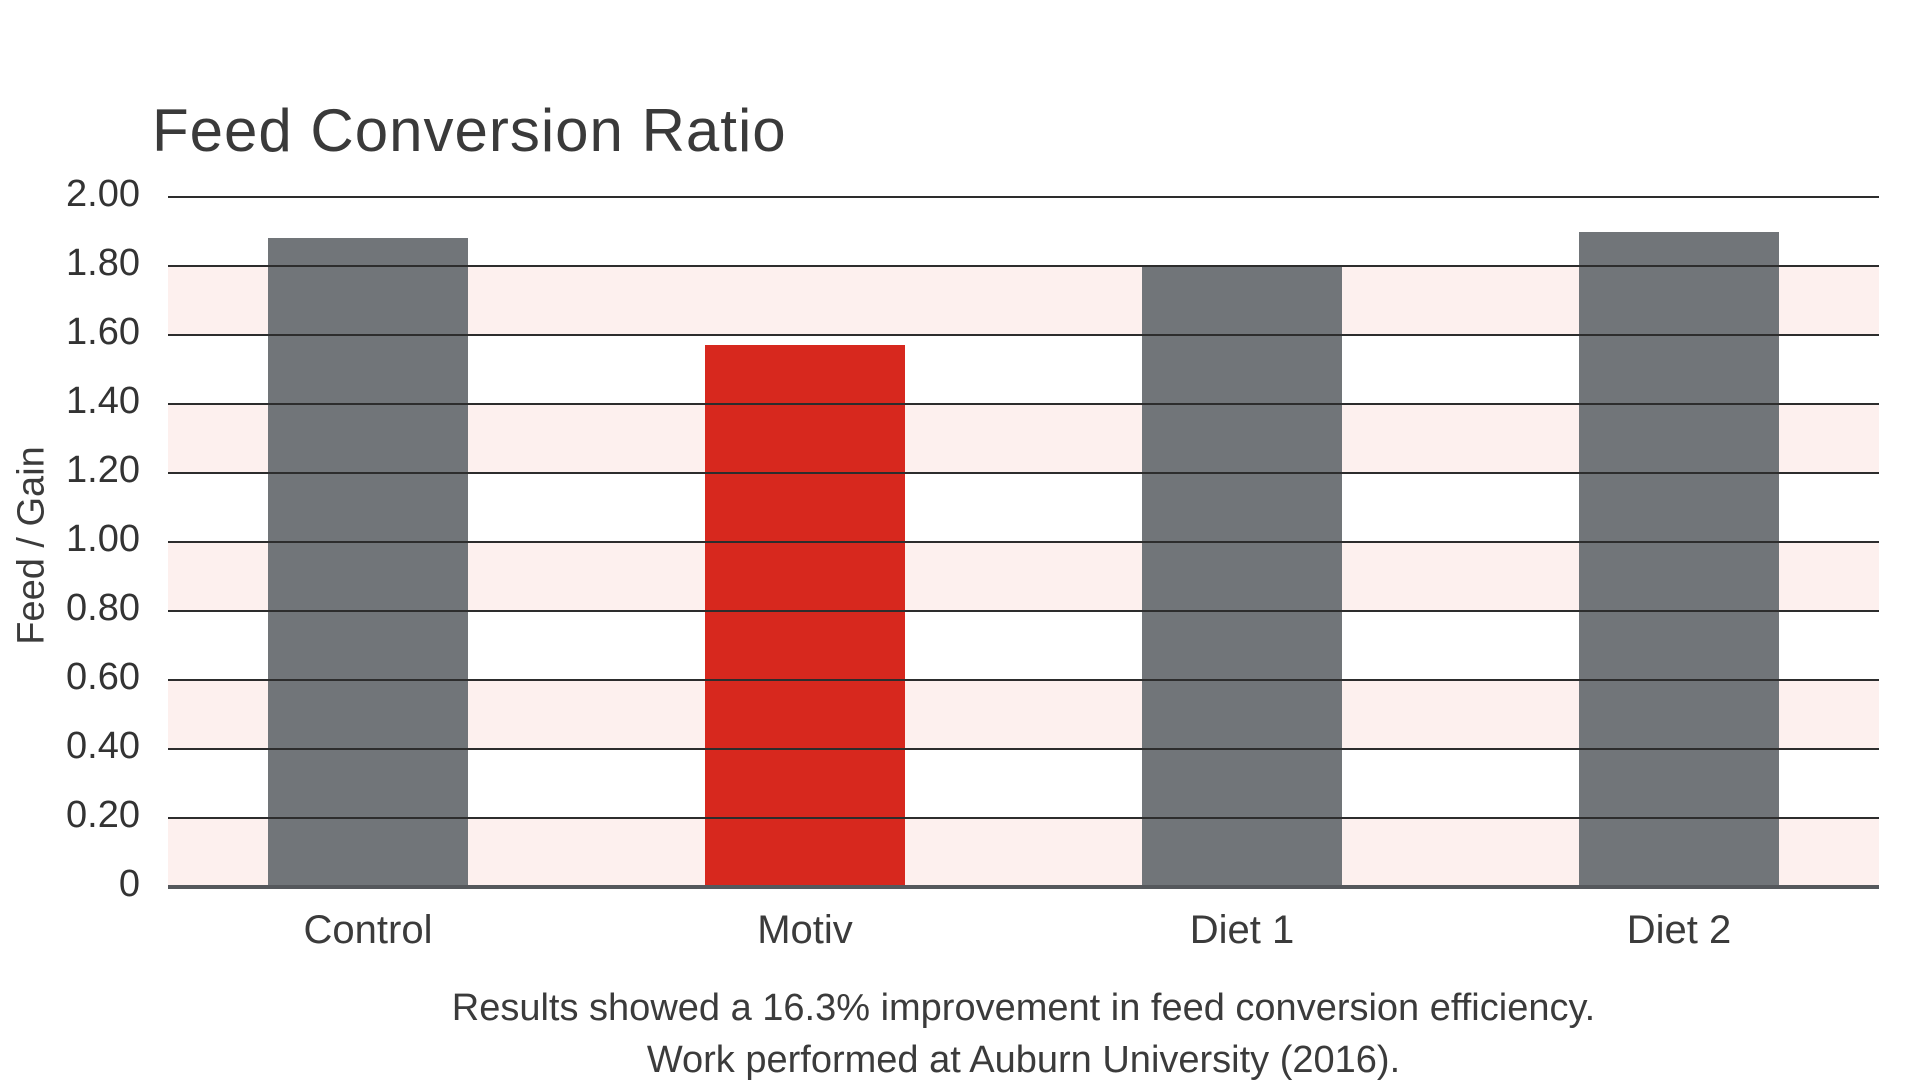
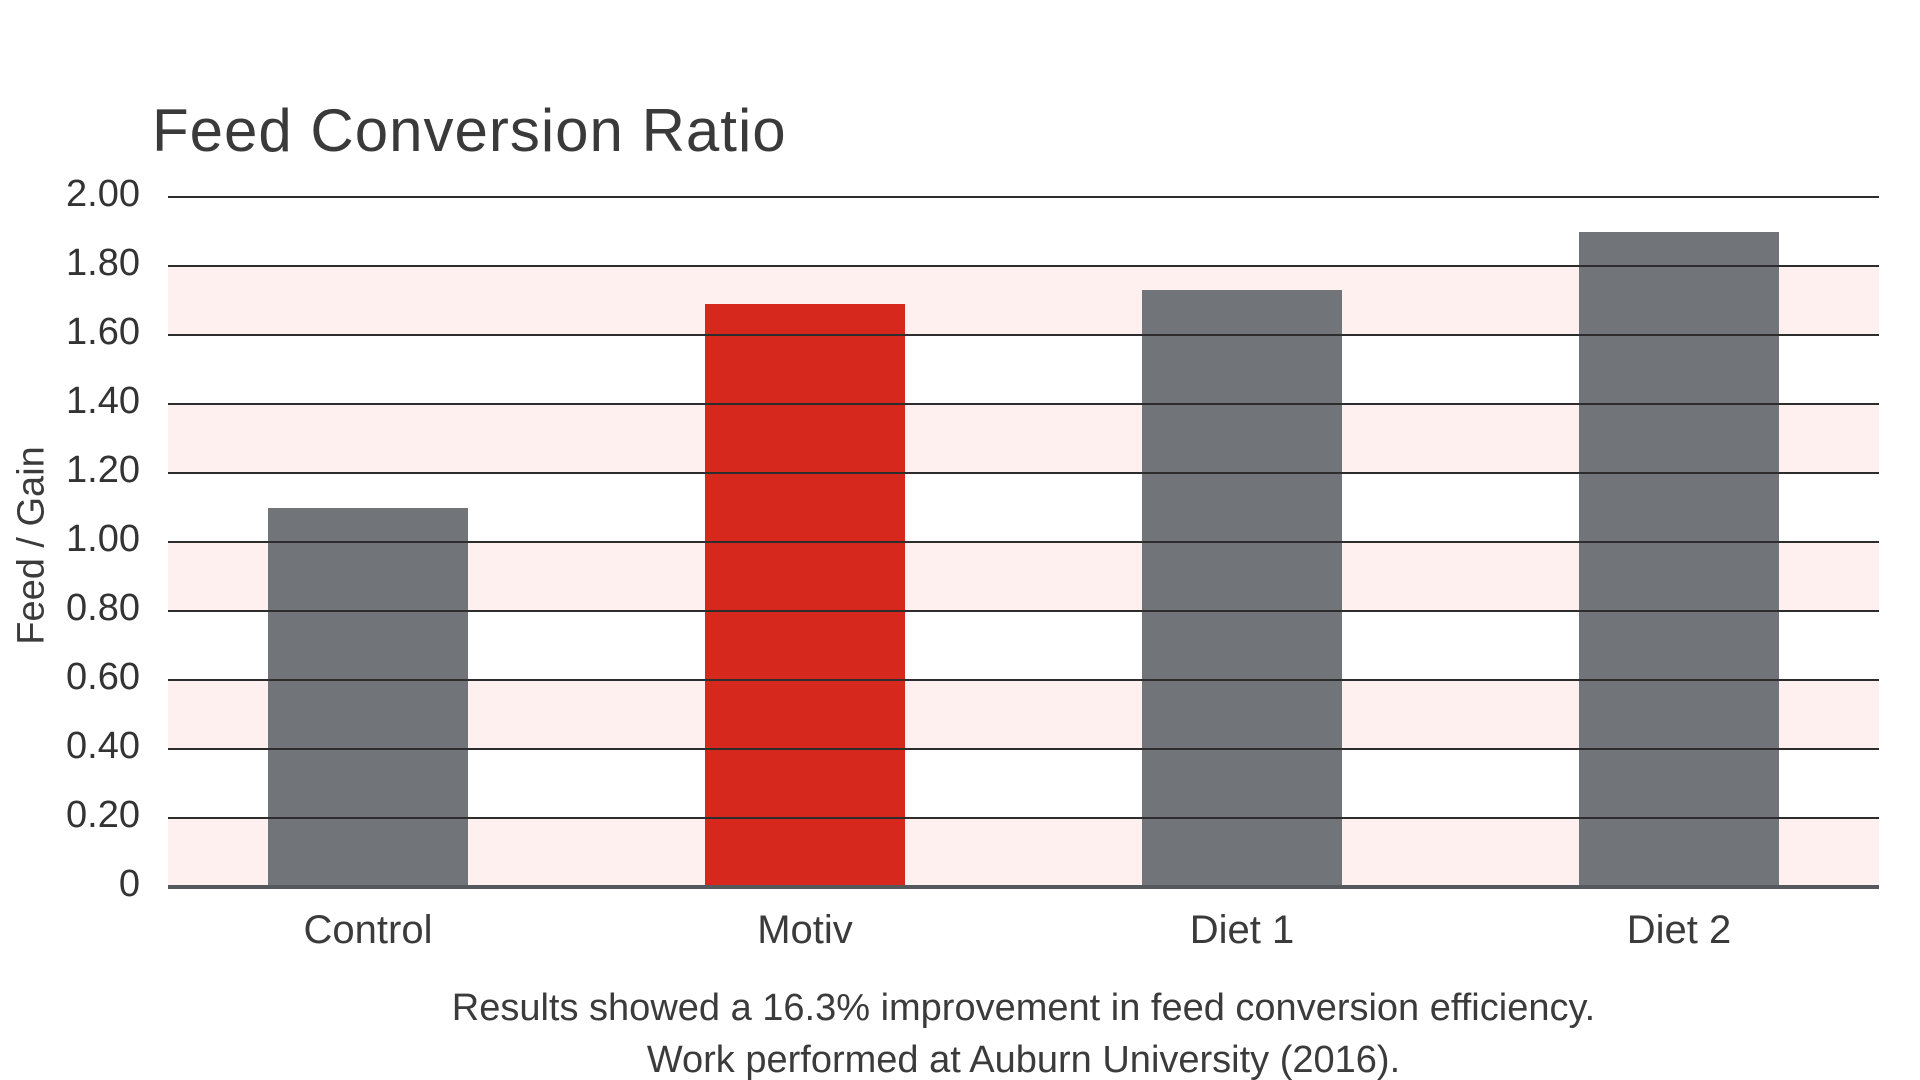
Control: 1.88 -> 1.10
Motiv: 1.57 -> 1.69
Diet 1: 1.80 -> 1.73
